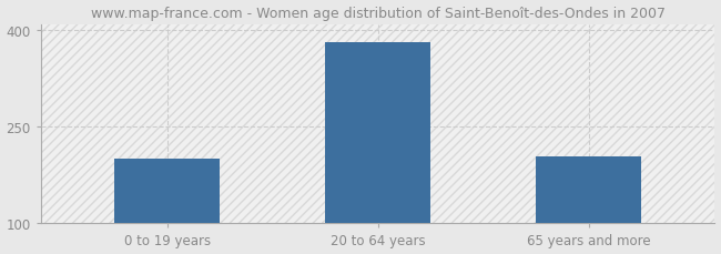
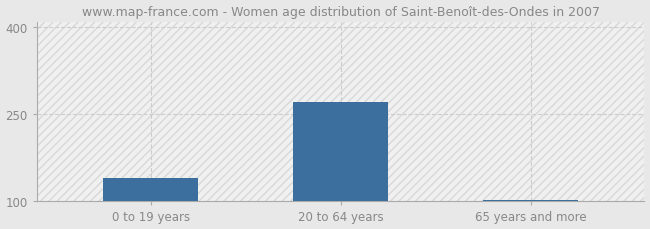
0 to 19 years: 200 -> 140
20 to 64 years: 382 -> 271
65 years and more: 204 -> 102
